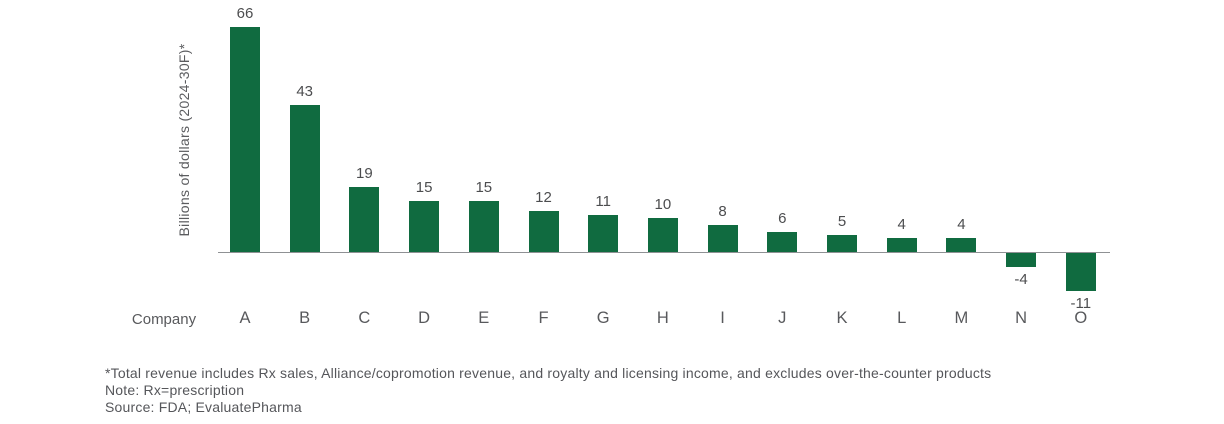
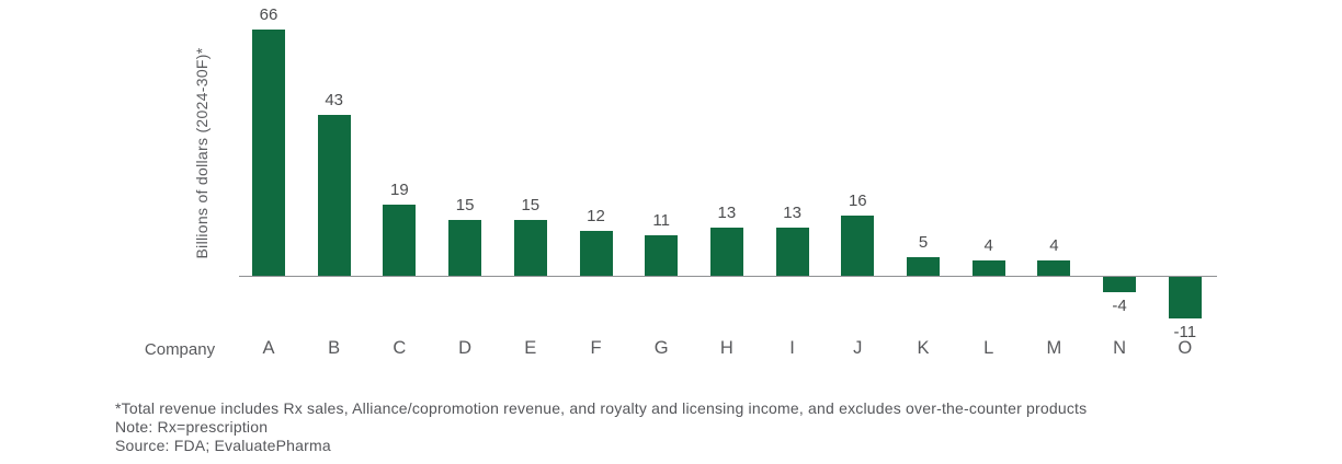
H: 10 -> 13
I: 8 -> 13
J: 6 -> 16
